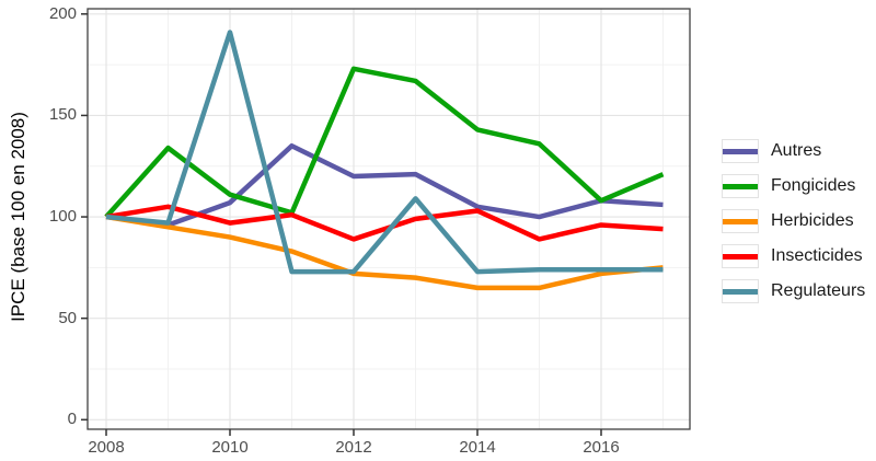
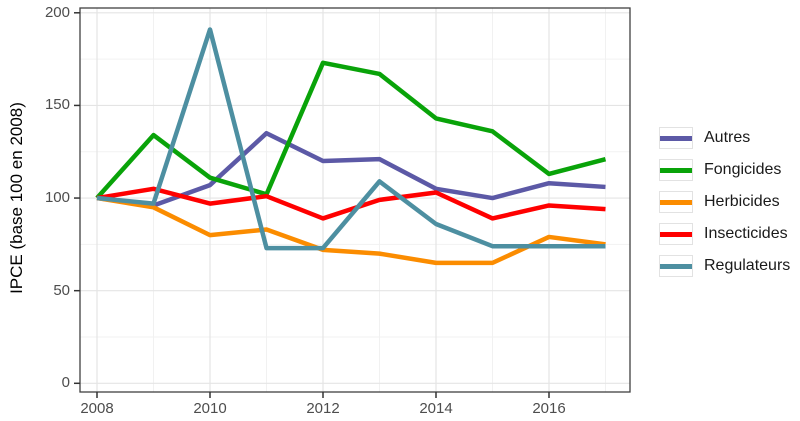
Herbicides/2010: 90 -> 80
Regulateurs/2014: 73 -> 86
Fongicides/2016: 108 -> 113
Herbicides/2016: 72 -> 79
